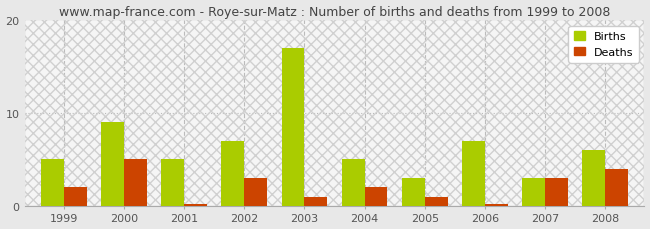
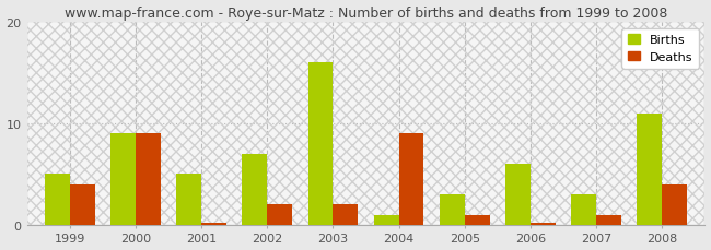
Deaths/1999: 2.0 -> 4.0
Deaths/2000: 5.0 -> 9.0
Deaths/2002: 3.0 -> 2.0
Births/2003: 17 -> 16
Deaths/2003: 1.0 -> 2.0
Births/2004: 5 -> 1
Deaths/2004: 2.0 -> 9.0
Births/2006: 7 -> 6
Deaths/2007: 3.0 -> 1.0
Births/2008: 6 -> 11
